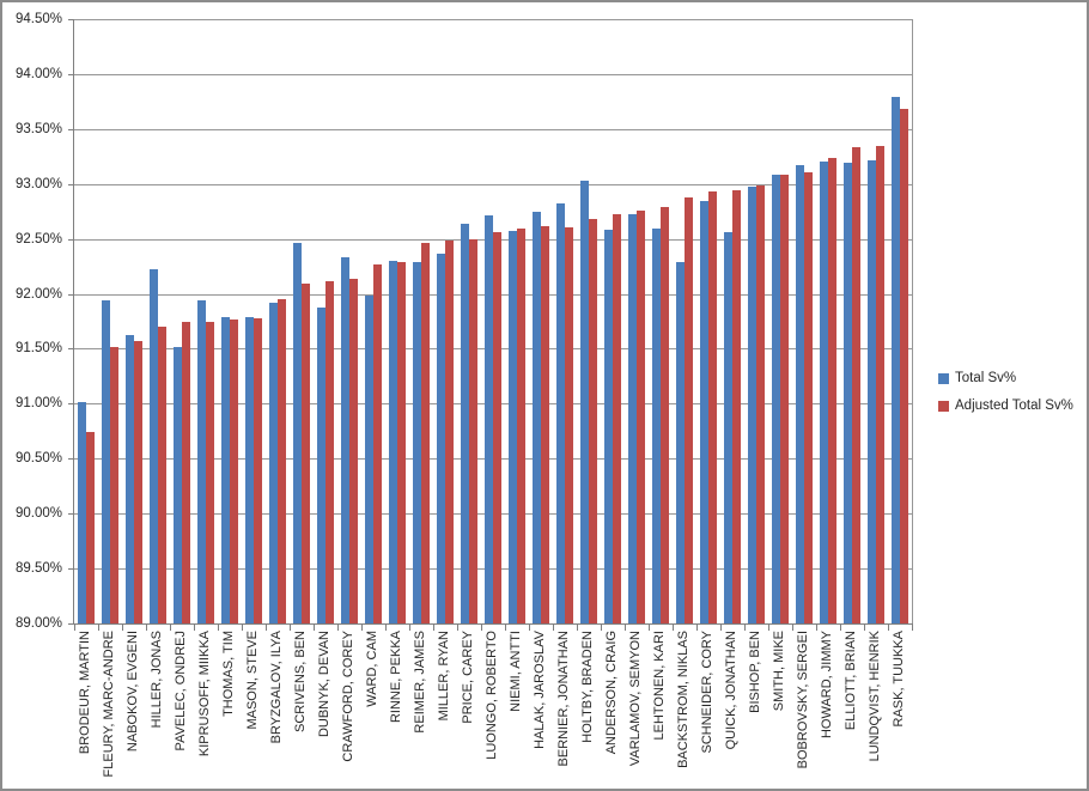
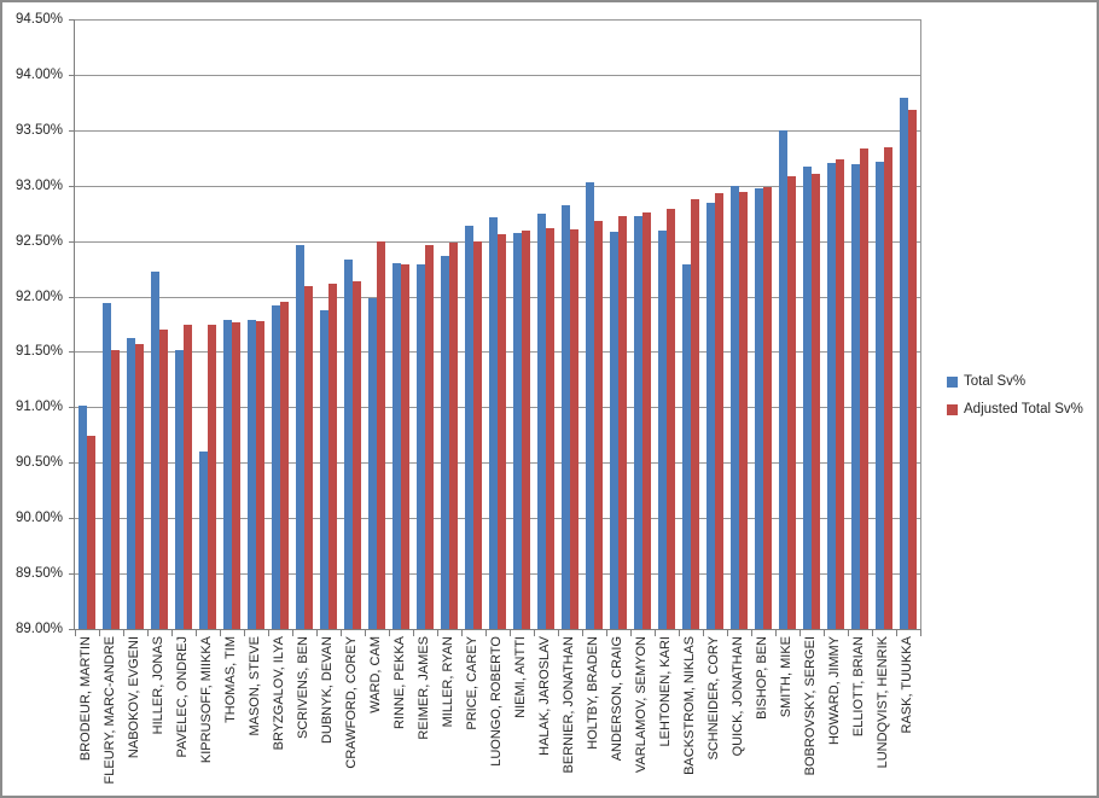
Total Sv%/KIPRUSOFF, MIIKKA: 91.9% -> 90.6%
Adjusted Total Sv%/WARD, CAM: 92.3% -> 92.5%
Total Sv%/QUICK, JONATHAN: 92.6% -> 93.0%
Total Sv%/SMITH, MIKE: 93.1% -> 93.5%
